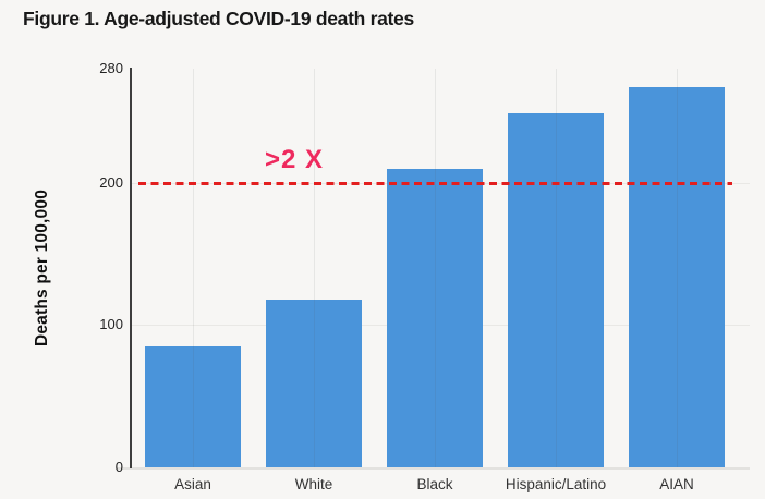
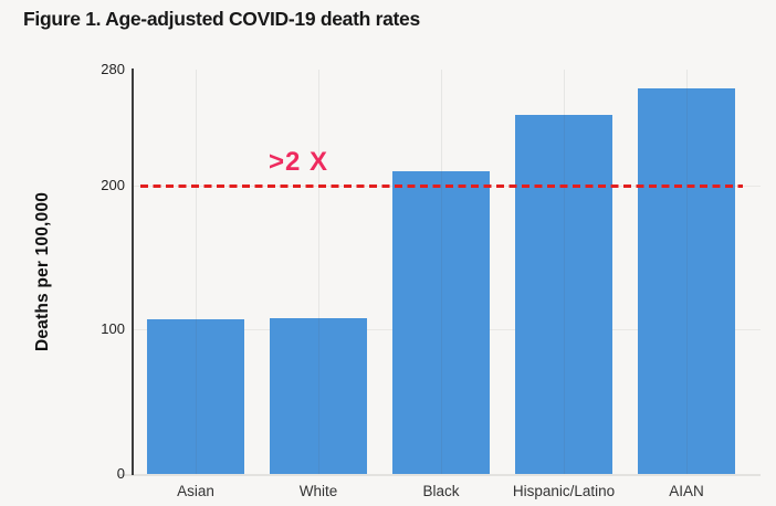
Asian: 85 -> 107
White: 118 -> 108
